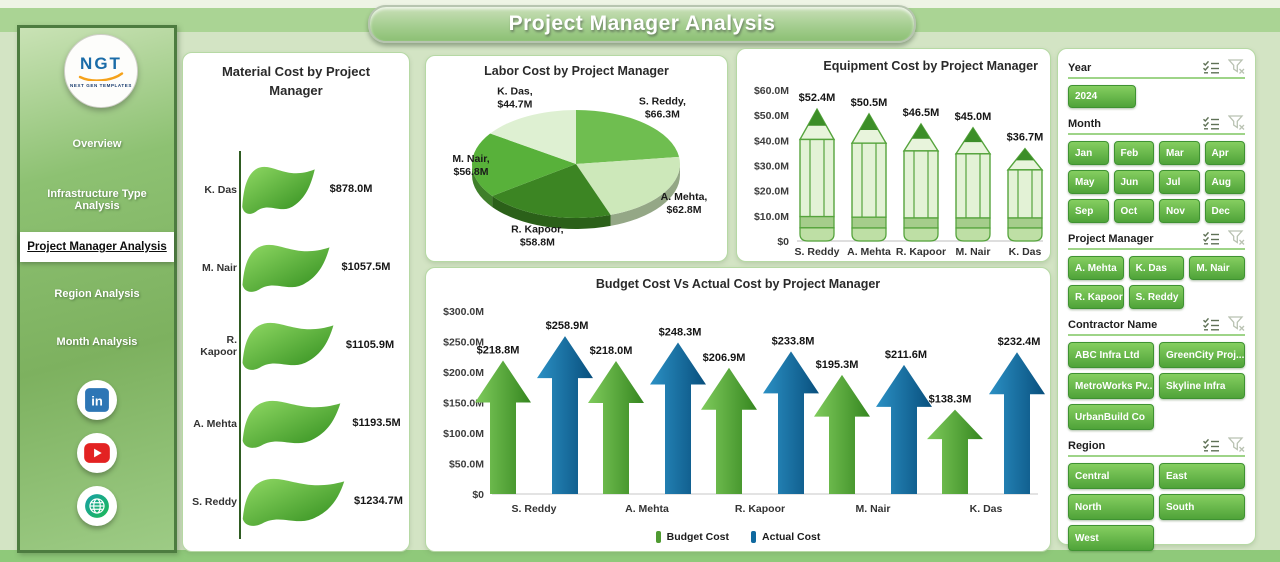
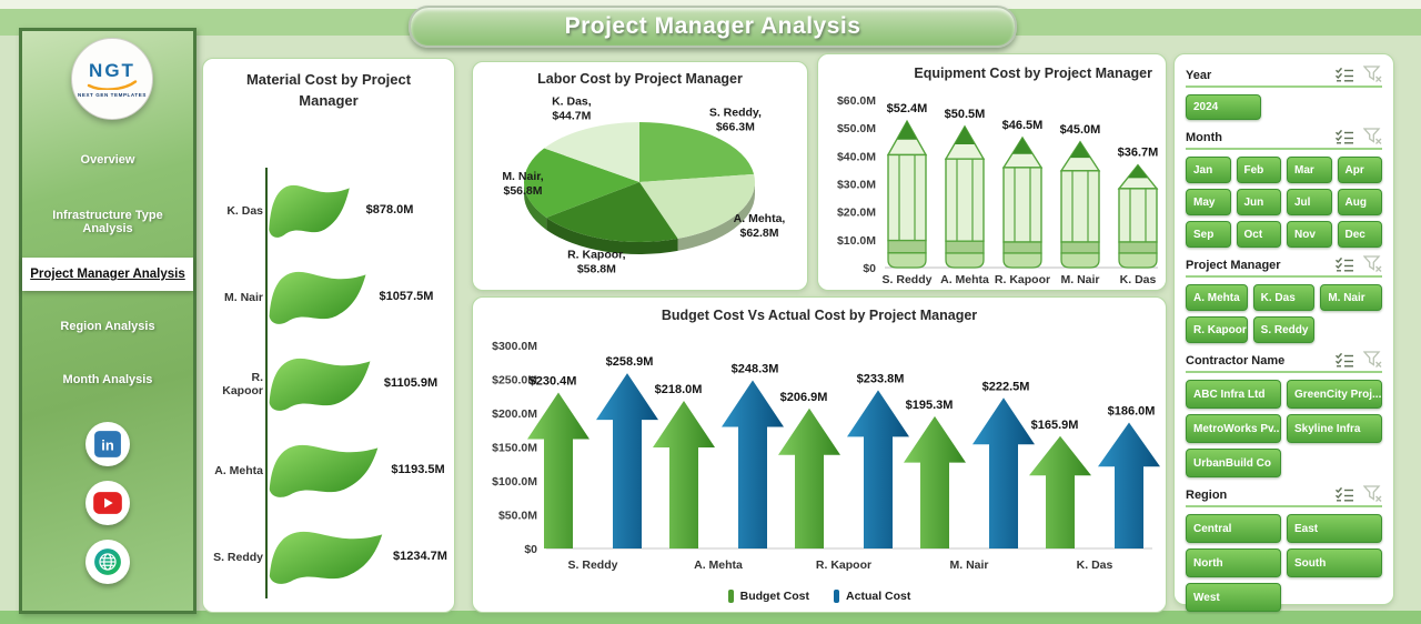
Budget Cost Vs Actual Cost by Project Manager/Budget Cost/S. Reddy: $218.8M -> $230.4M
Budget Cost Vs Actual Cost by Project Manager/Actual Cost/M. Nair: $211.6M -> $222.5M
Budget Cost Vs Actual Cost by Project Manager/Budget Cost/K. Das: $138.3M -> $165.9M
Budget Cost Vs Actual Cost by Project Manager/Actual Cost/K. Das: $232.4M -> $186.0M
